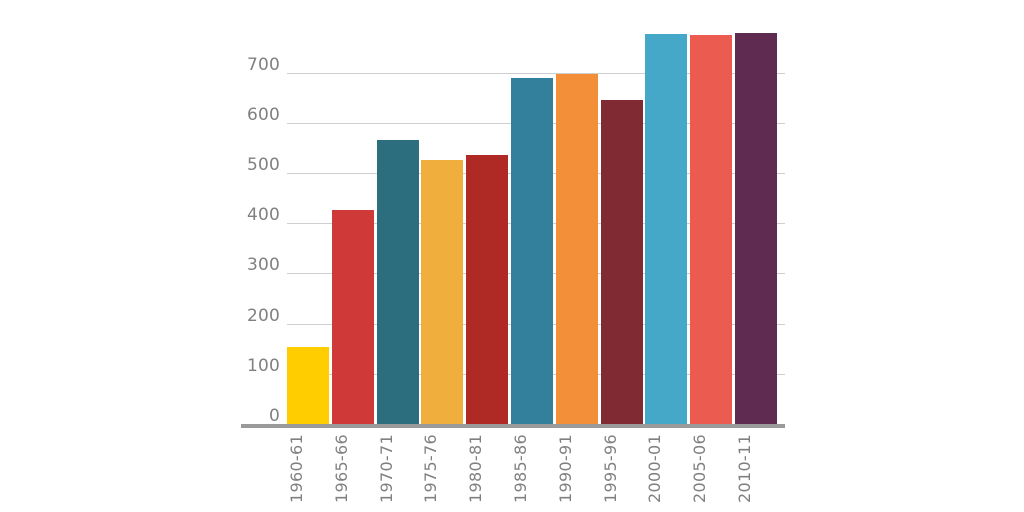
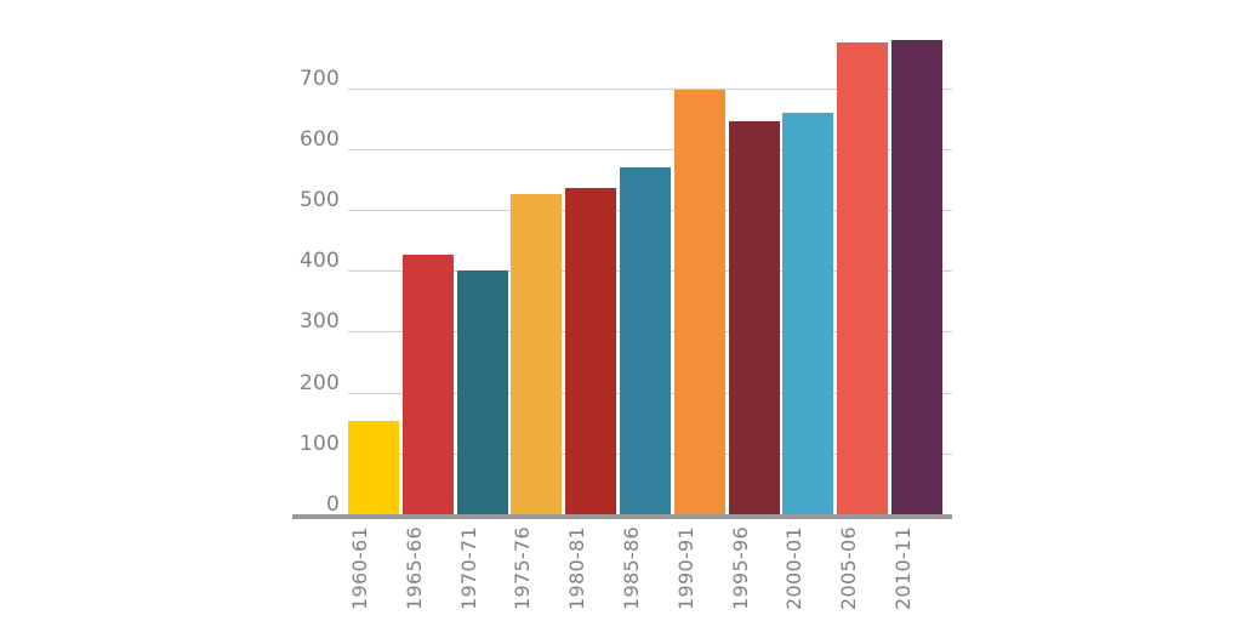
1970-71: 570 -> 400
1985-86: 690 -> 570
2000-01: 780 -> 660
